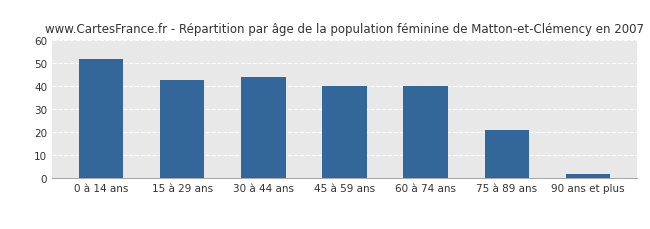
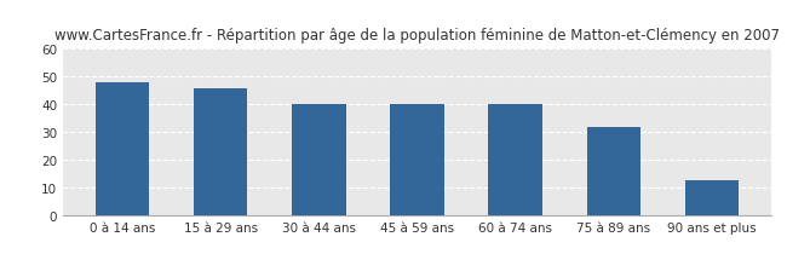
0 à 14 ans: 52 -> 48
15 à 29 ans: 43 -> 46
30 à 44 ans: 44 -> 40
75 à 89 ans: 21 -> 32
90 ans et plus: 2 -> 13
